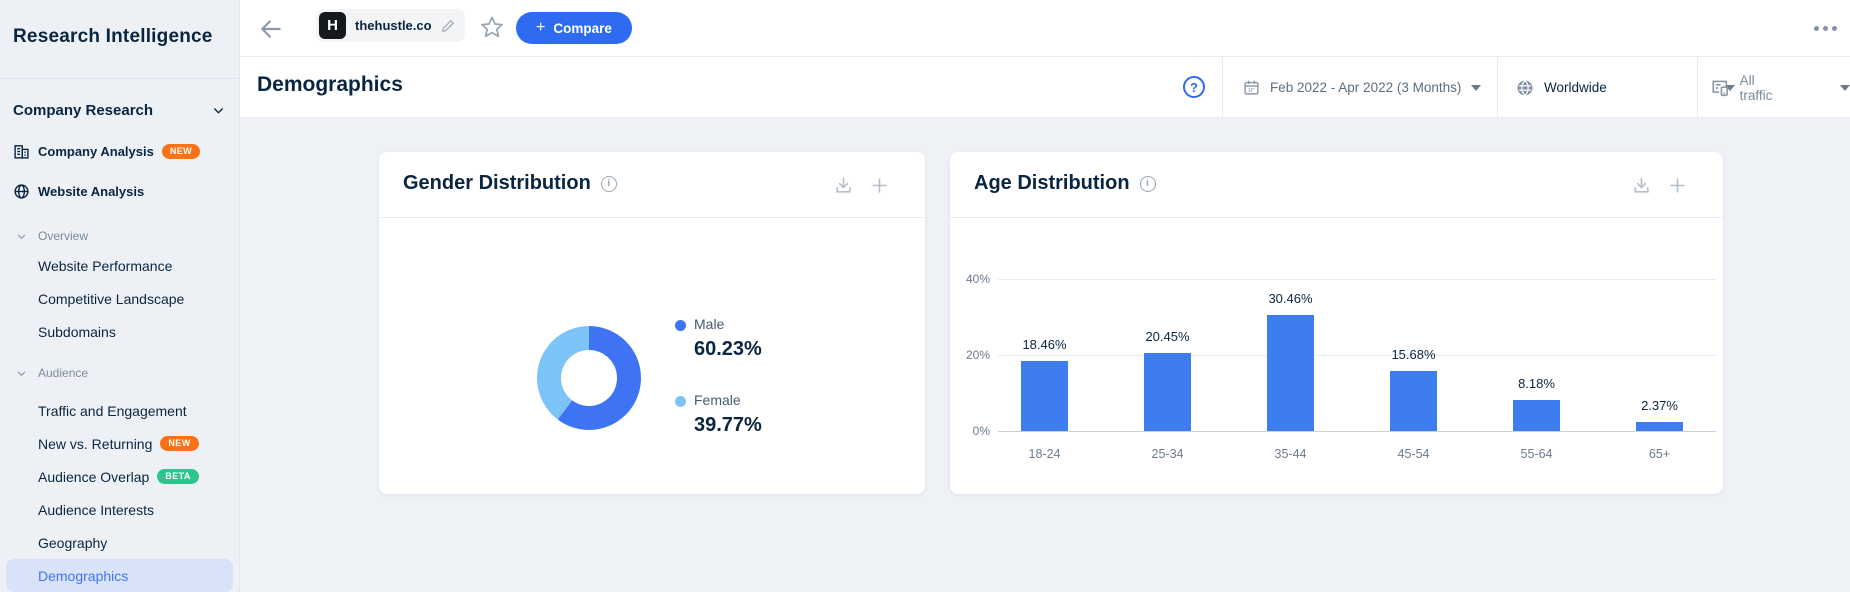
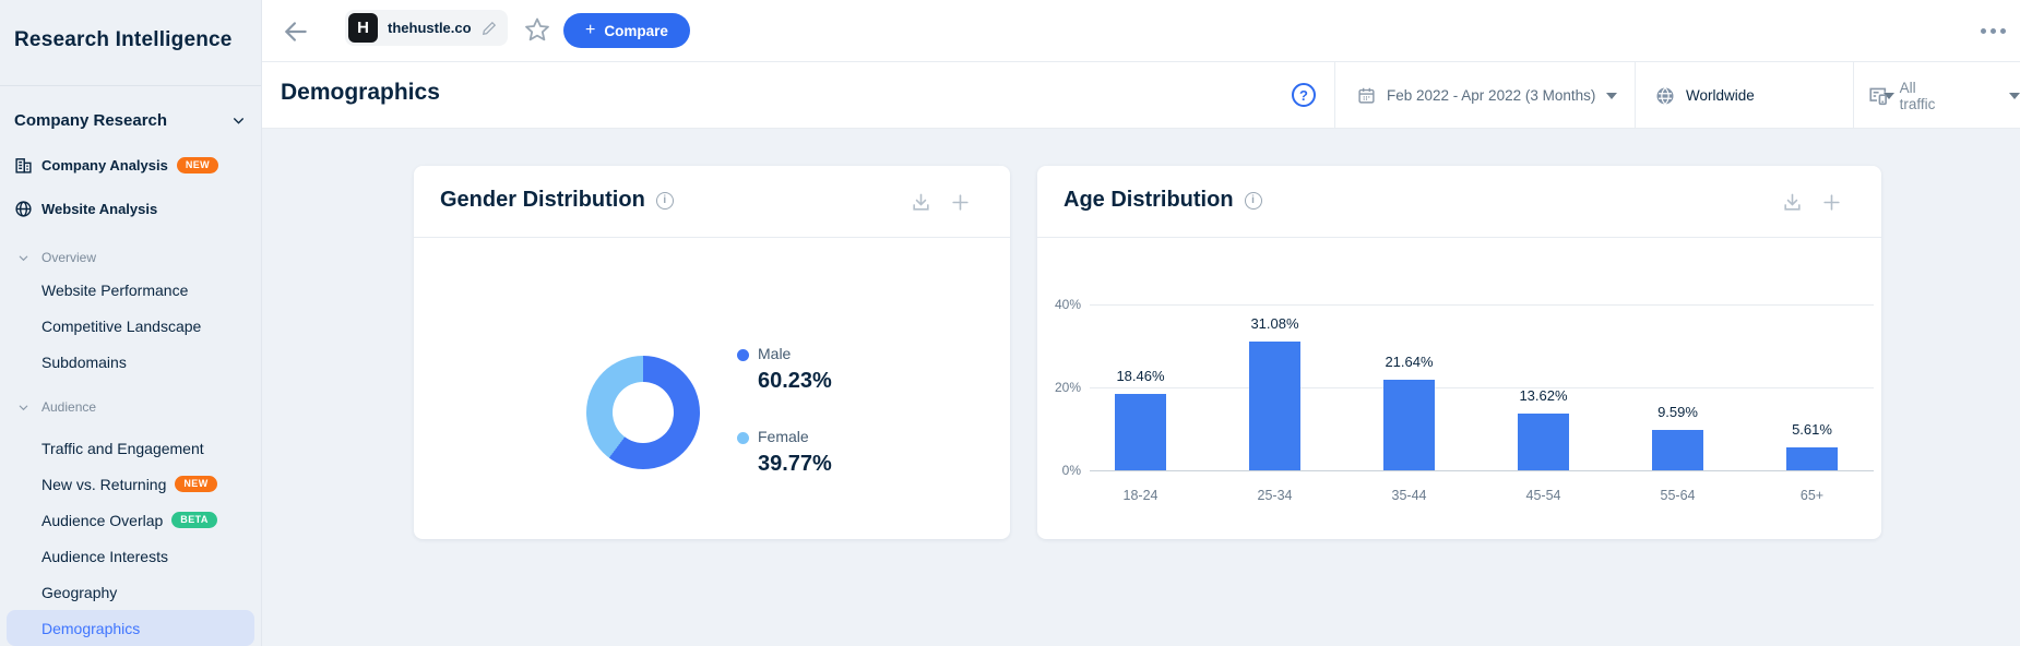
Age Distribution/25-34: 20.45% -> 31.08%
Age Distribution/35-44: 30.46% -> 21.64%
Age Distribution/45-54: 15.68% -> 13.62%
Age Distribution/55-64: 8.18% -> 9.59%
Age Distribution/65+: 2.37% -> 5.61%
